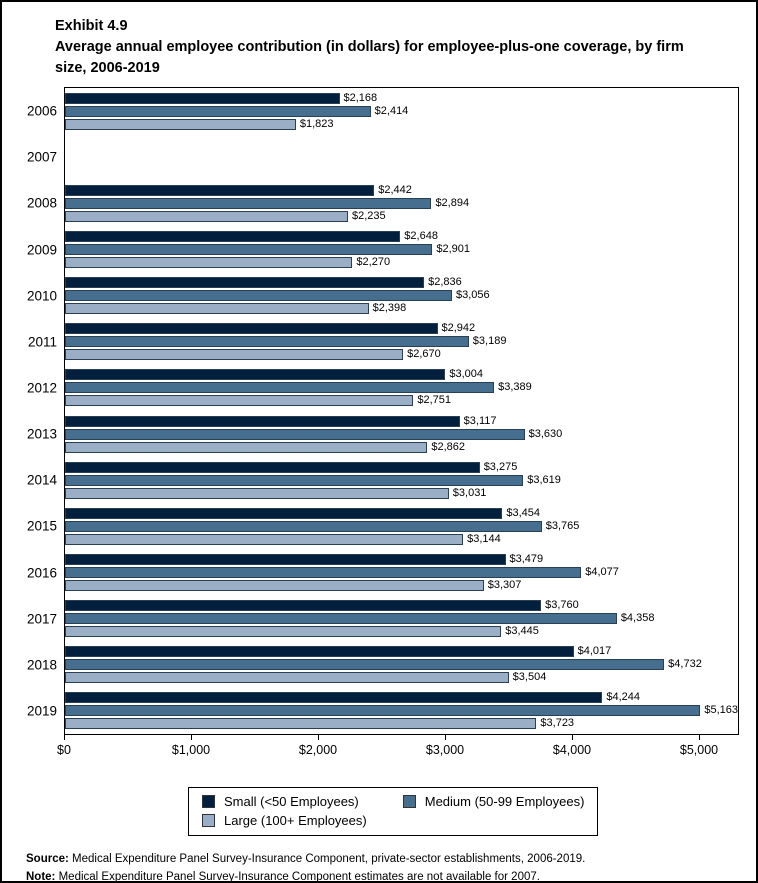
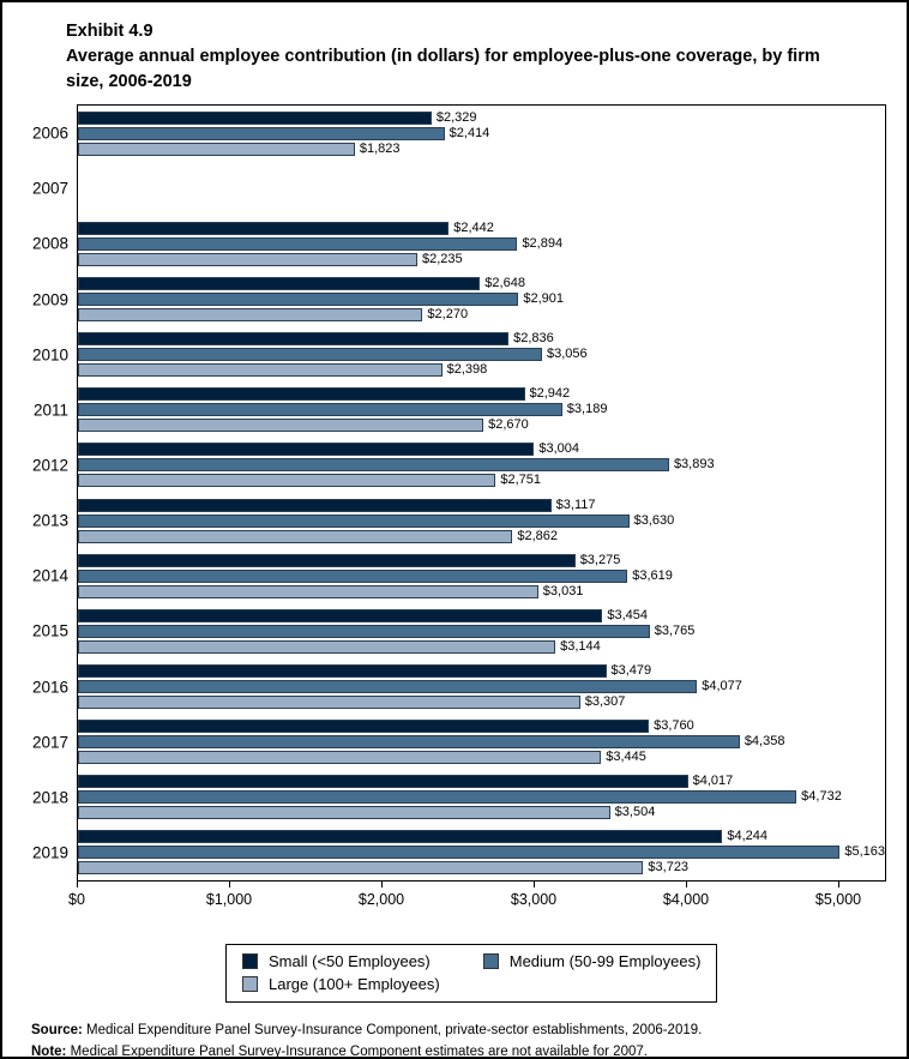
Small (<50 Employees)/2006: $2,168 -> $2,329
Medium (50-99 Employees)/2012: $3,389 -> $3,893
